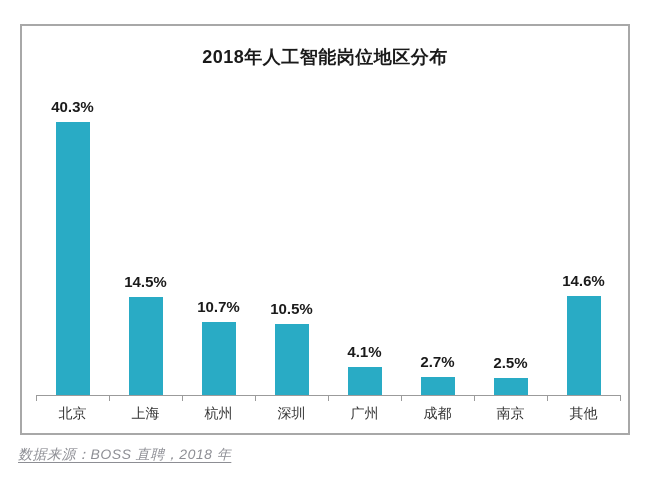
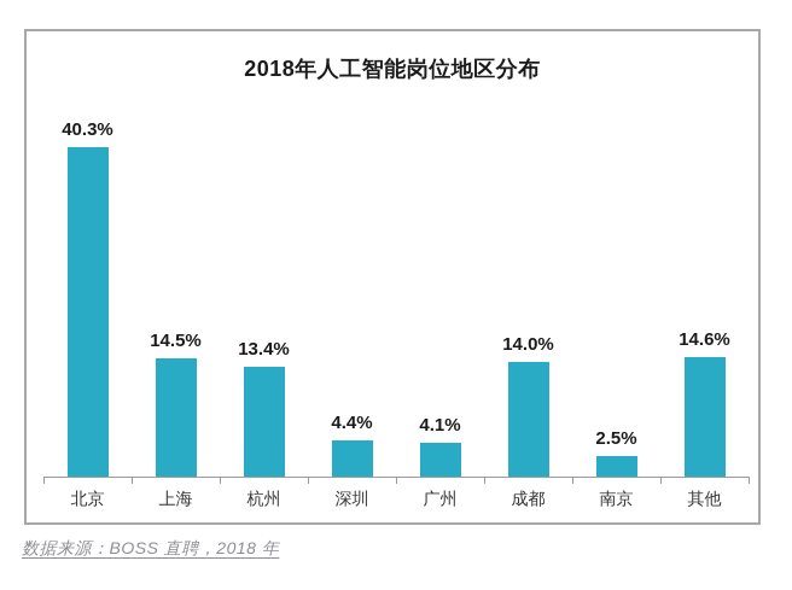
杭州: 10.7% -> 13.4%
深圳: 10.5% -> 4.4%
成都: 2.7% -> 14.0%
